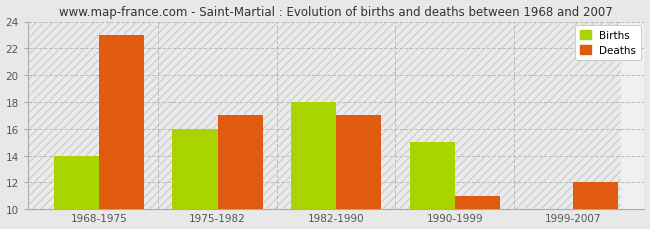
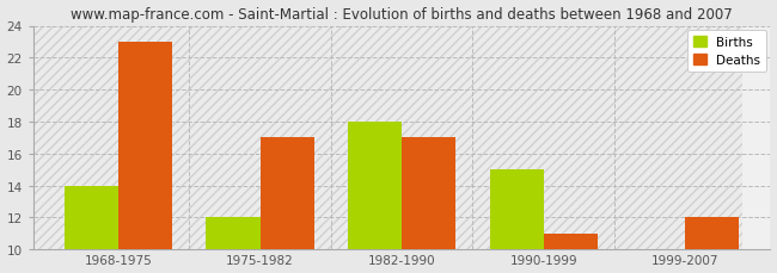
Births/1975-1982: 16 -> 12
